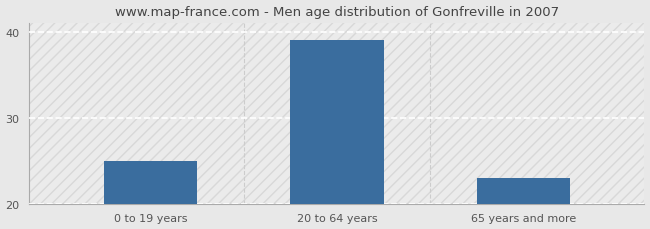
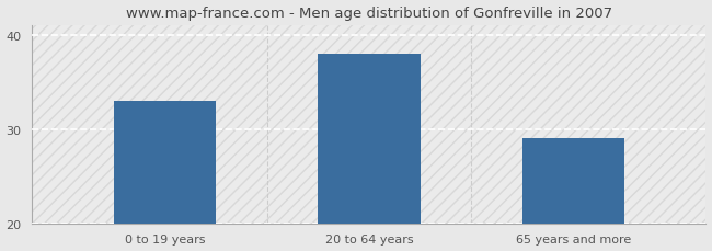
0 to 19 years: 25 -> 33
20 to 64 years: 39 -> 38
65 years and more: 23 -> 29
